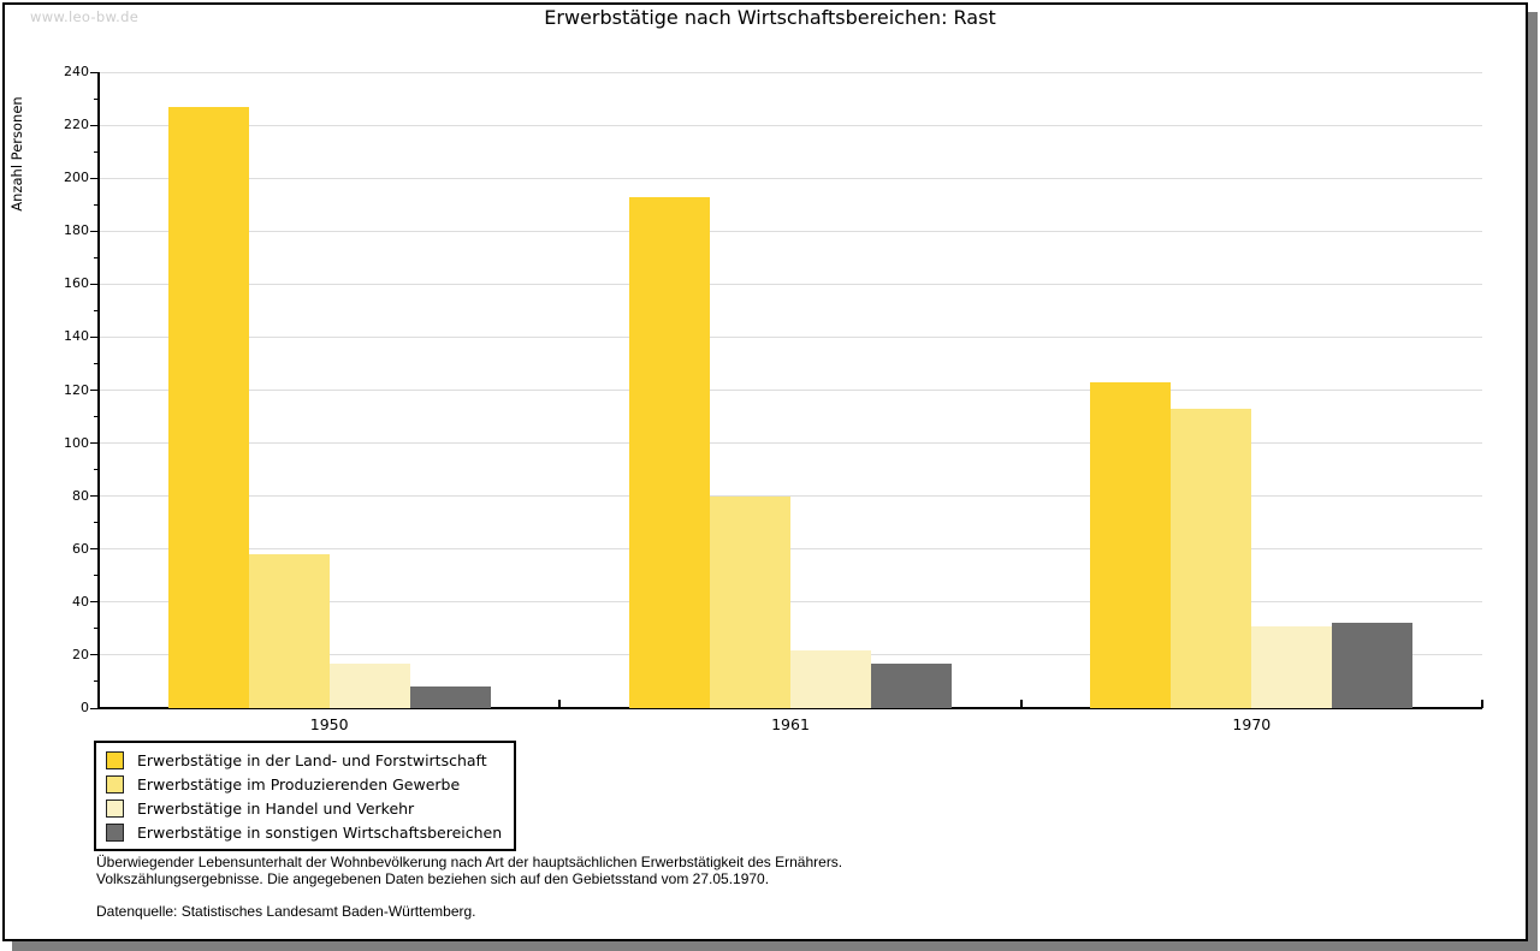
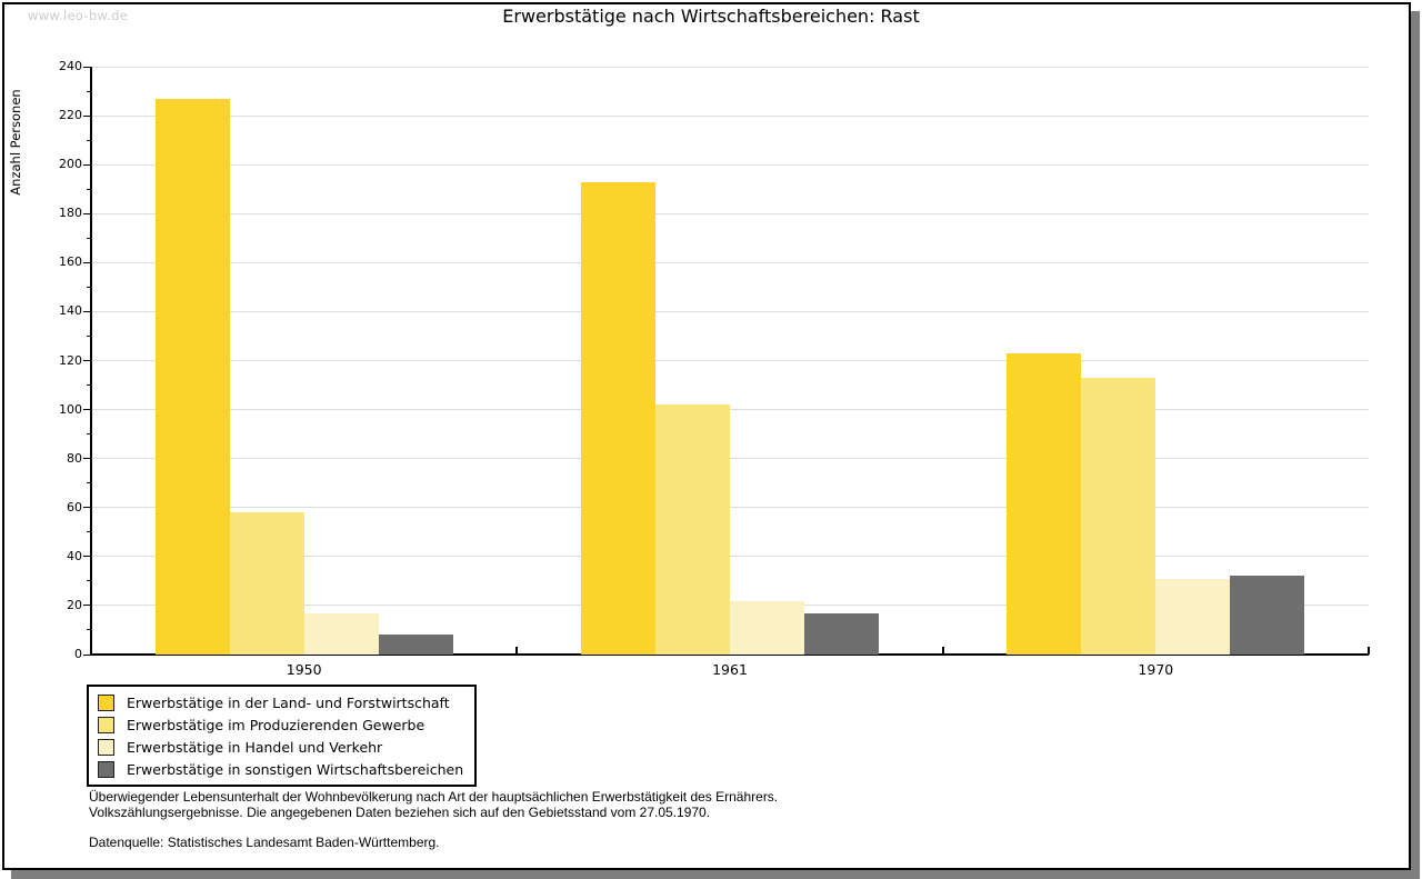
Erwerbstätige im Produzierenden Gewerbe/1961: 80 -> 102
